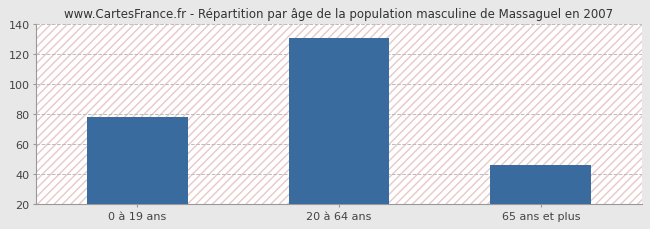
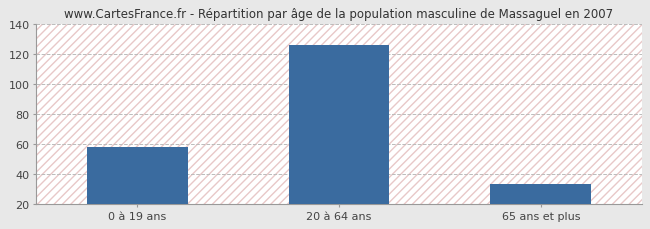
0 à 19 ans: 78 -> 58
20 à 64 ans: 131 -> 126
65 ans et plus: 46 -> 33
